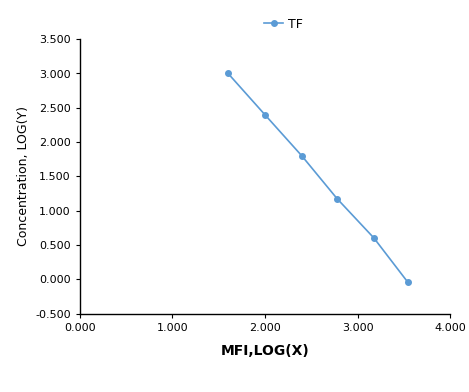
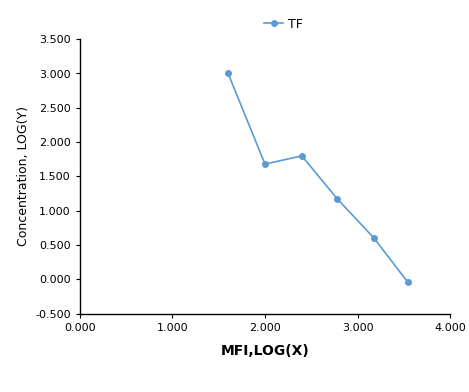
2.000: 2.40 -> 1.68
